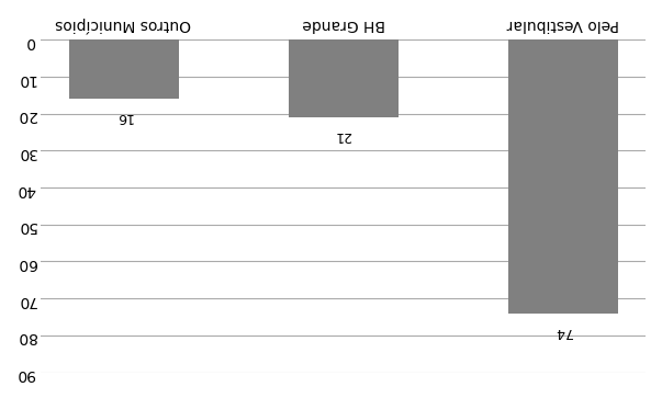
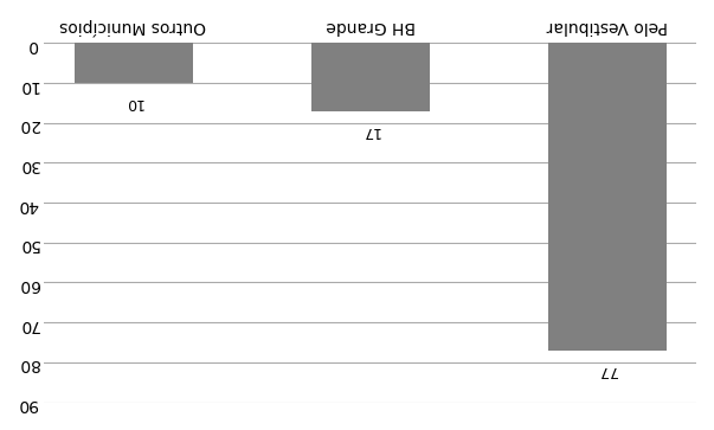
Outros Municípios: 16 -> 10
BH Grande: 21 -> 17
Pelo Vestibular: 74 -> 77
